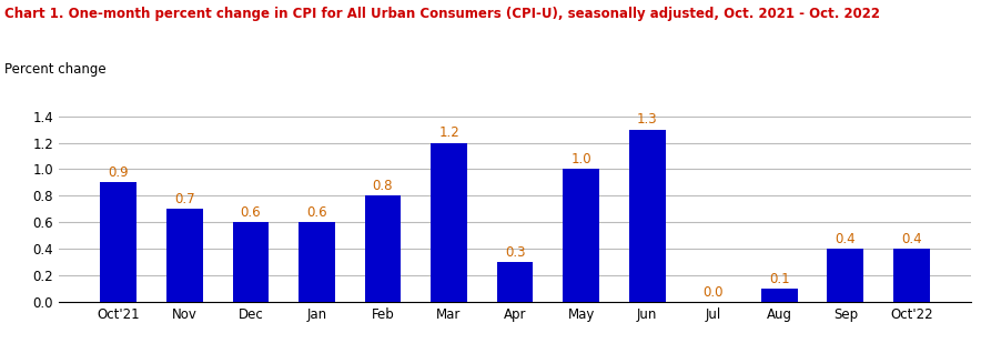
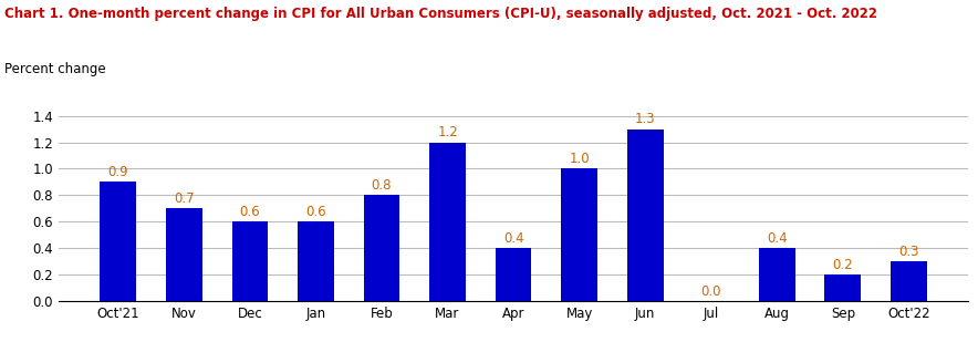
Apr: 0.3 -> 0.4
Aug: 0.1 -> 0.4
Sep: 0.4 -> 0.2
Oct'22: 0.4 -> 0.3
